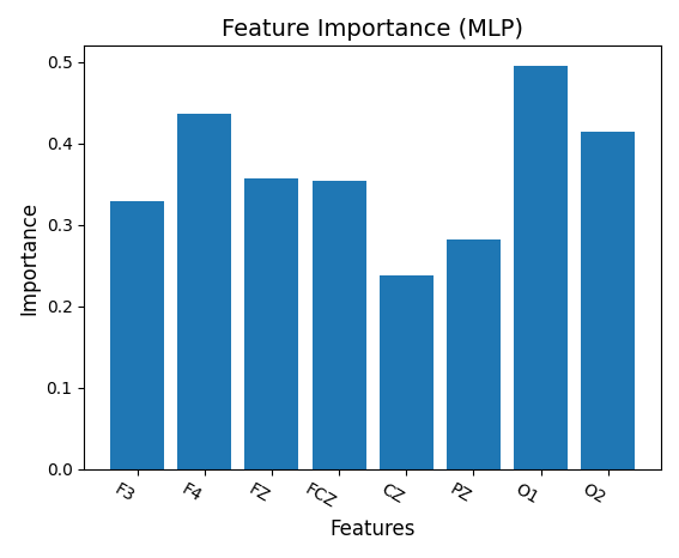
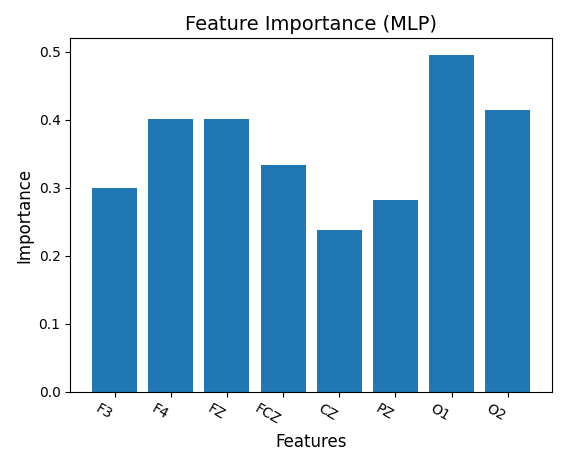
F3: 0.330 -> 0.300
F4: 0.436 -> 0.401
FZ: 0.358 -> 0.401
FCZ: 0.354 -> 0.334
